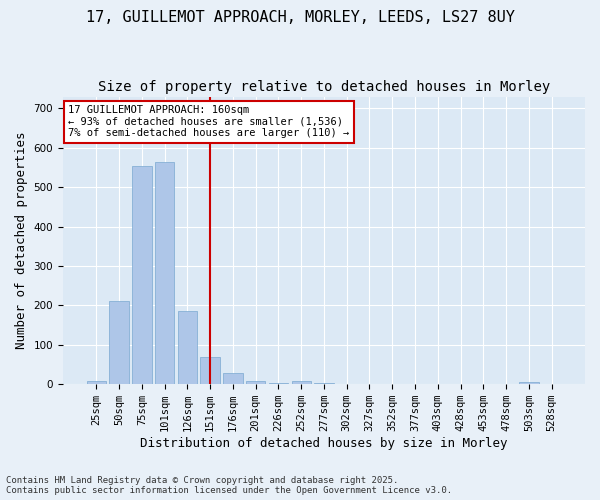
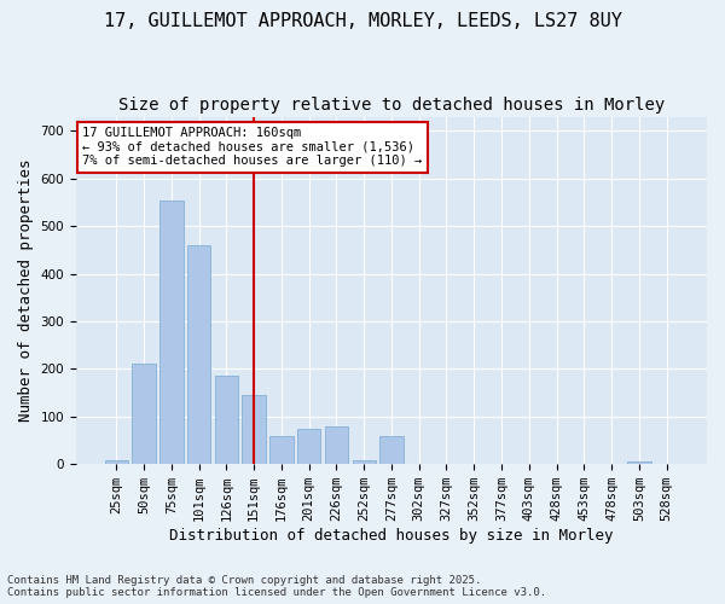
101sqm: 565 -> 460
151sqm: 68 -> 145
176sqm: 28 -> 60
201sqm: 8 -> 75
226sqm: 3 -> 80
277sqm: 3 -> 60
